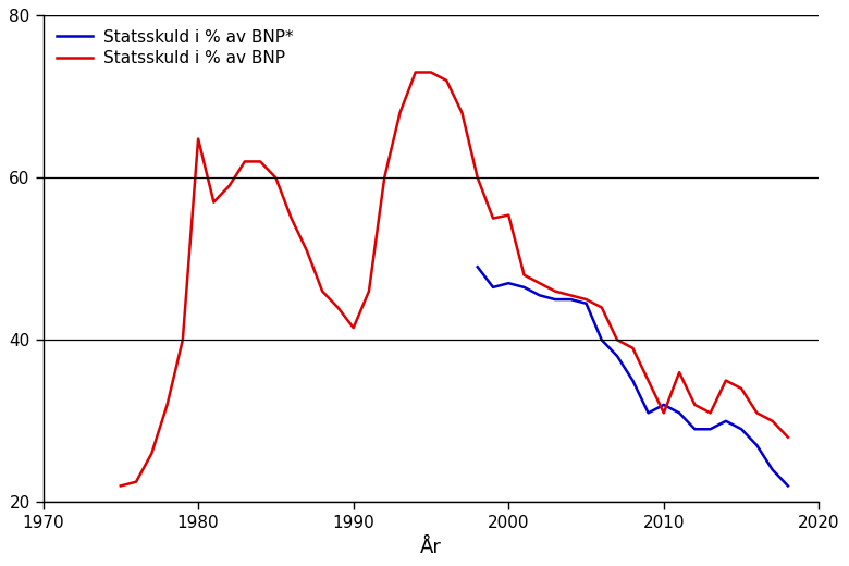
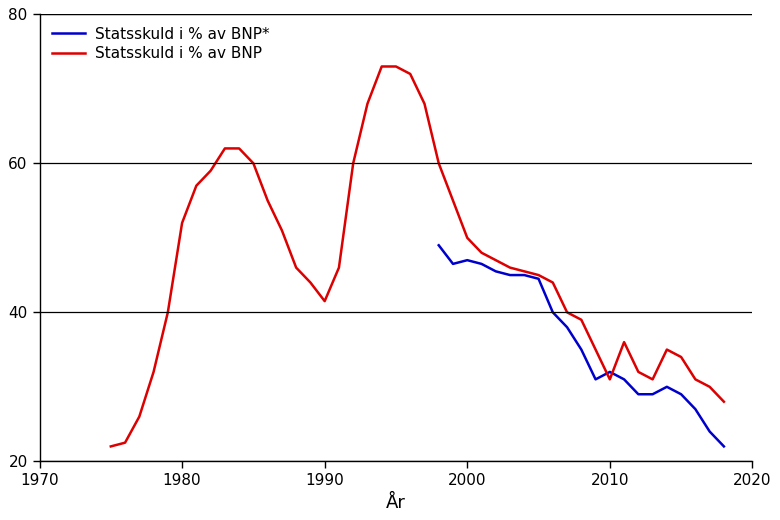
Statsskuld i % av BNP/1980: 64.8 -> 52.0
Statsskuld i % av BNP/2000: 55.4 -> 50.0
